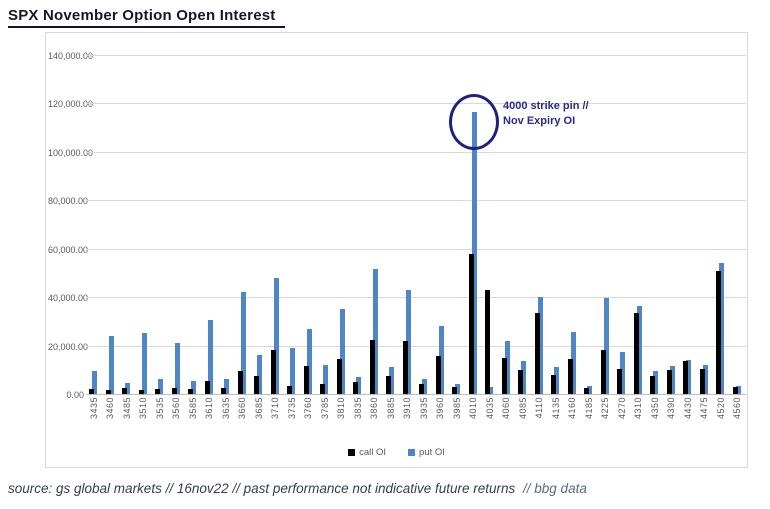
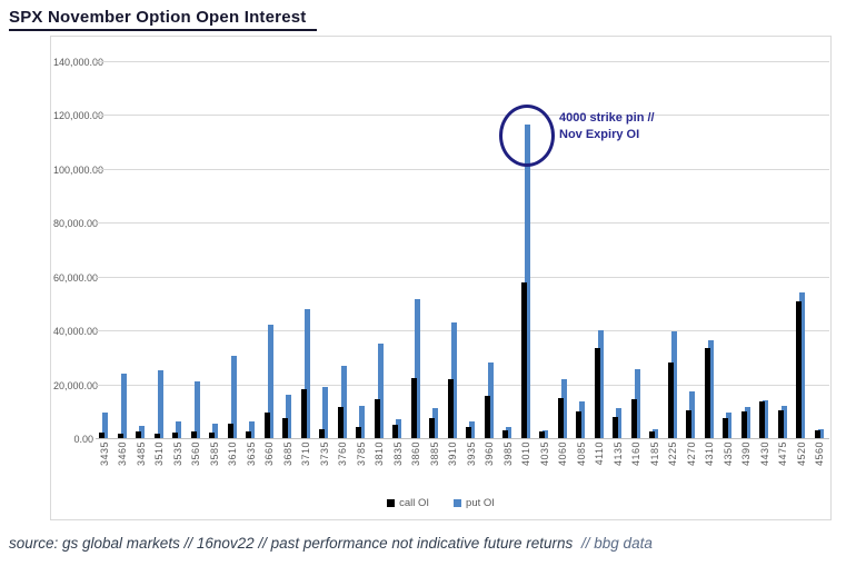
call OI/4035: 43000 -> 2000
call OI/4225: 18000 -> 28000
